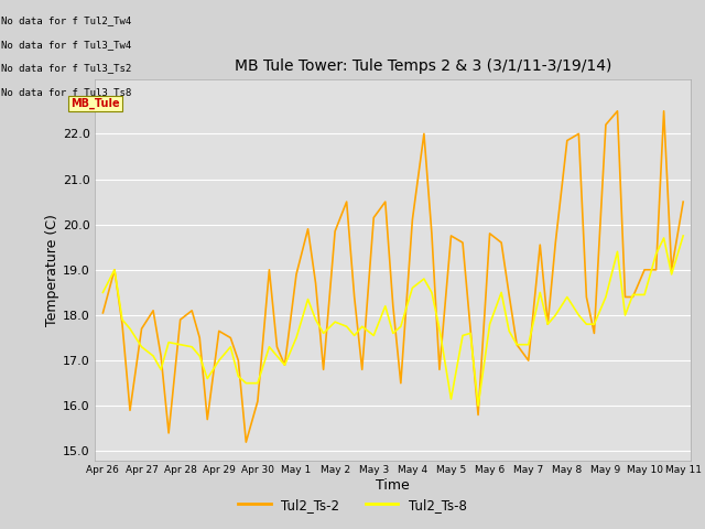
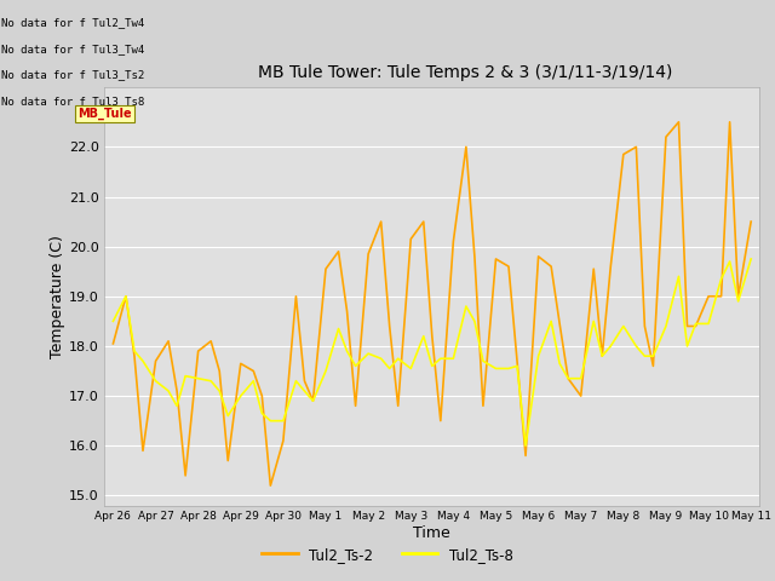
Tul2_Ts-2/May 1: 18.90 -> 19.55
Tul2_Ts-8/May 4: 18.60 -> 17.75
Tul2_Ts-8/May 5: 16.15 -> 17.55
